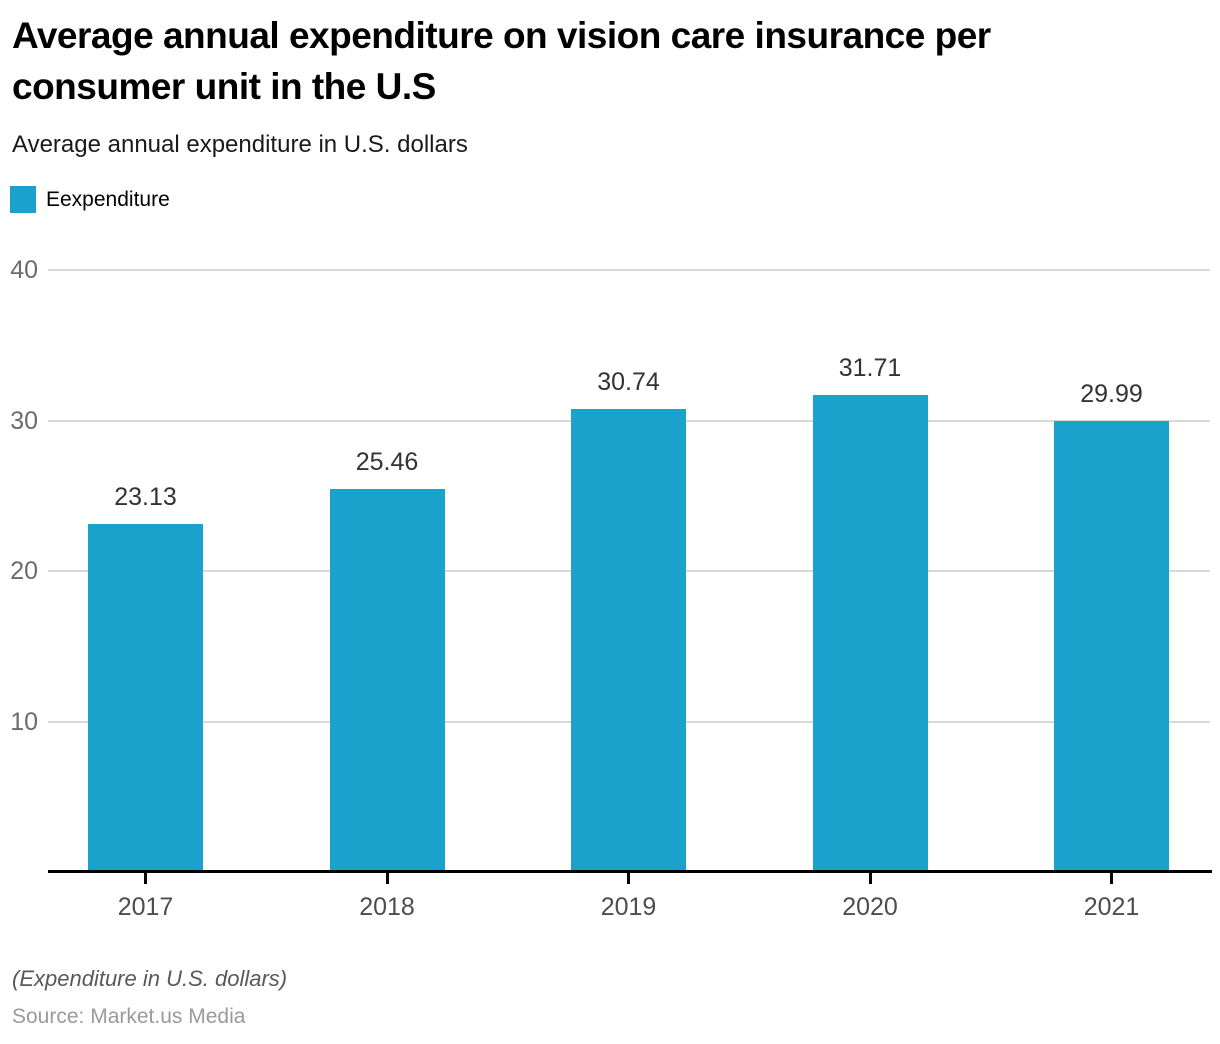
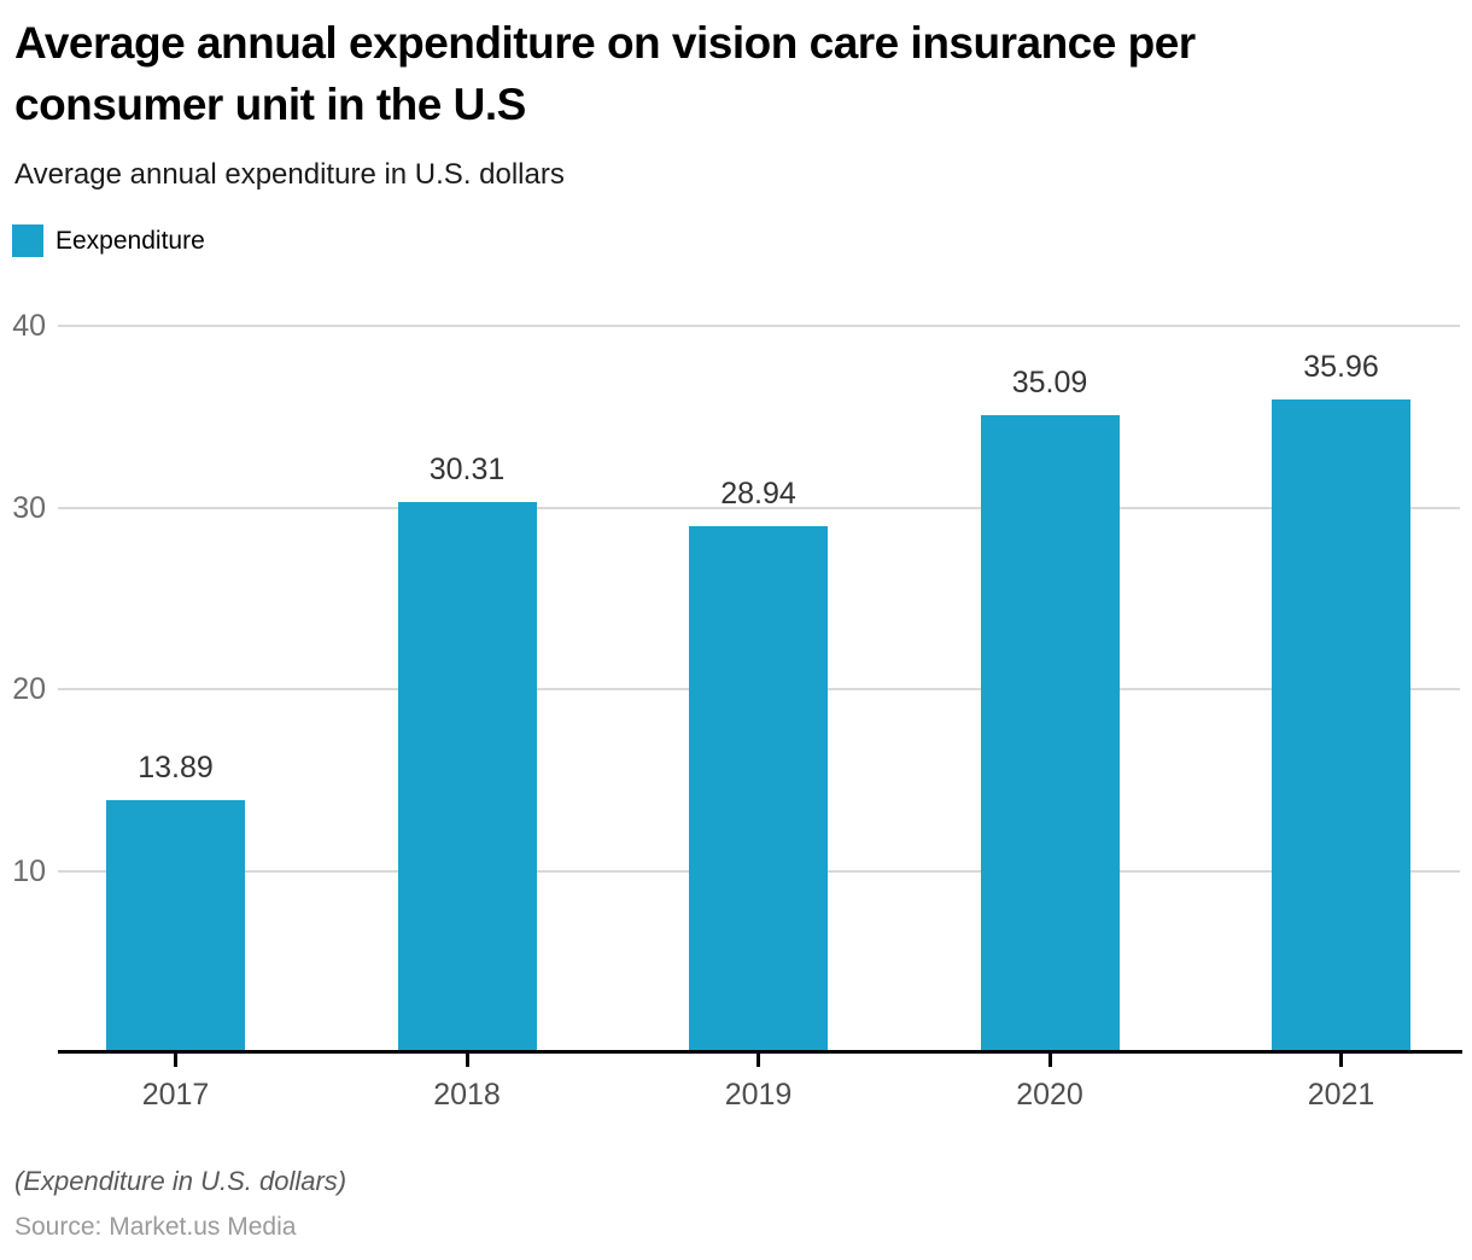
2017: 23.13 -> 13.89
2018: 25.46 -> 30.31
2019: 30.74 -> 28.94
2020: 31.71 -> 35.09
2021: 29.99 -> 35.96
